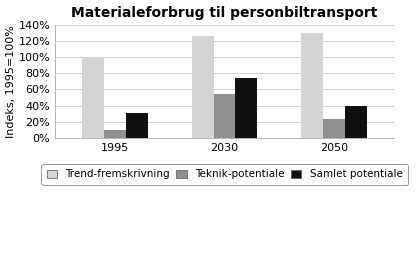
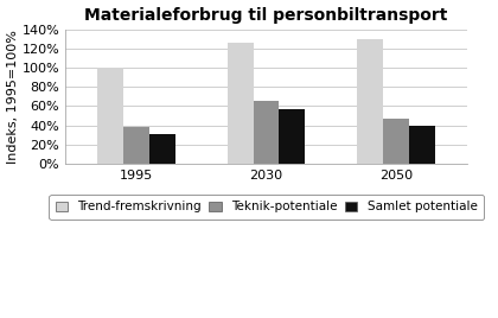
Teknik-potentiale/1995: 10% -> 38%
Teknik-potentiale/2030: 54% -> 66%
Samlet potentiale/2030: 74% -> 57%
Teknik-potentiale/2050: 24% -> 47%
